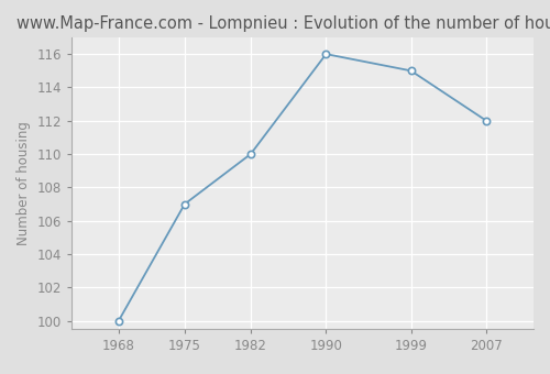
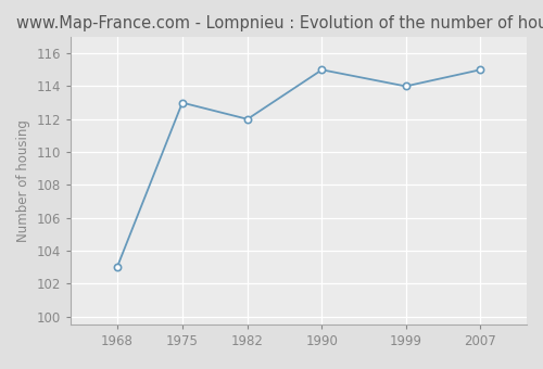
1968: 100 -> 103
1975: 107 -> 113
1982: 110 -> 112
1990: 116 -> 115
1999: 115 -> 114
2007: 112 -> 115
